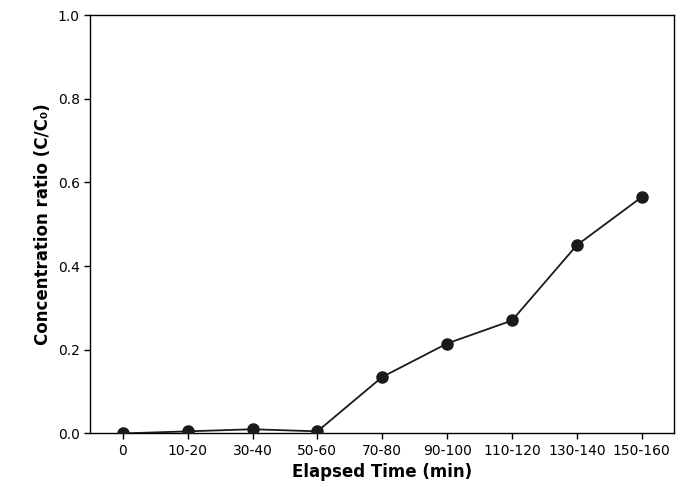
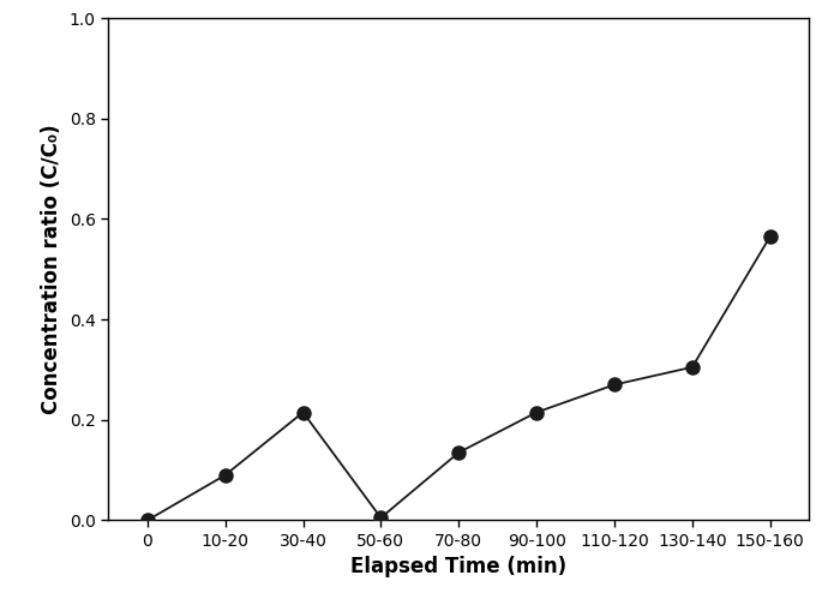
10-20: 0.005 -> 0.090
30-40: 0.010 -> 0.215
130-140: 0.450 -> 0.305
